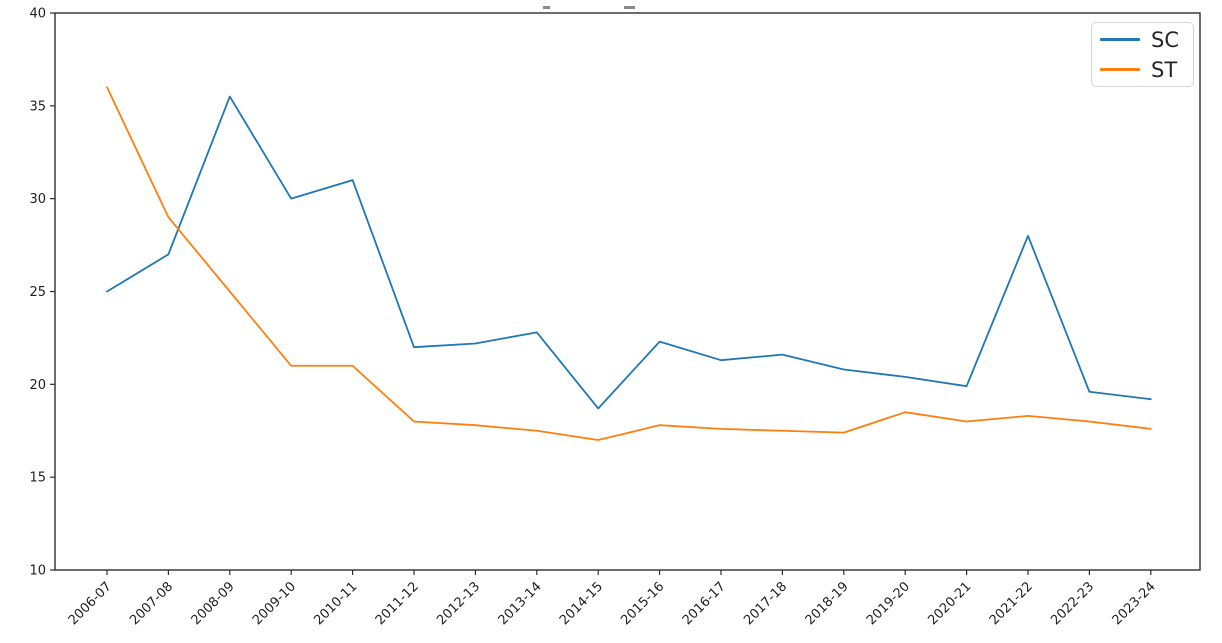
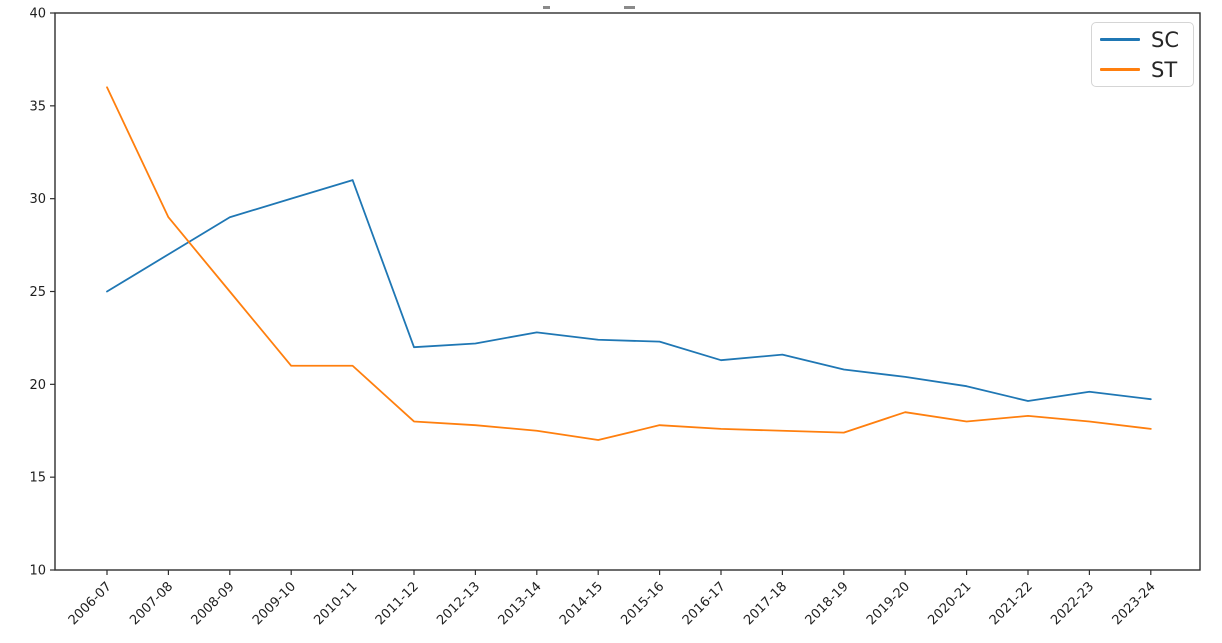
SC/2008-09: 35.5 -> 29.0
SC/2014-15: 18.7 -> 22.4
SC/2021-22: 28.0 -> 19.1
